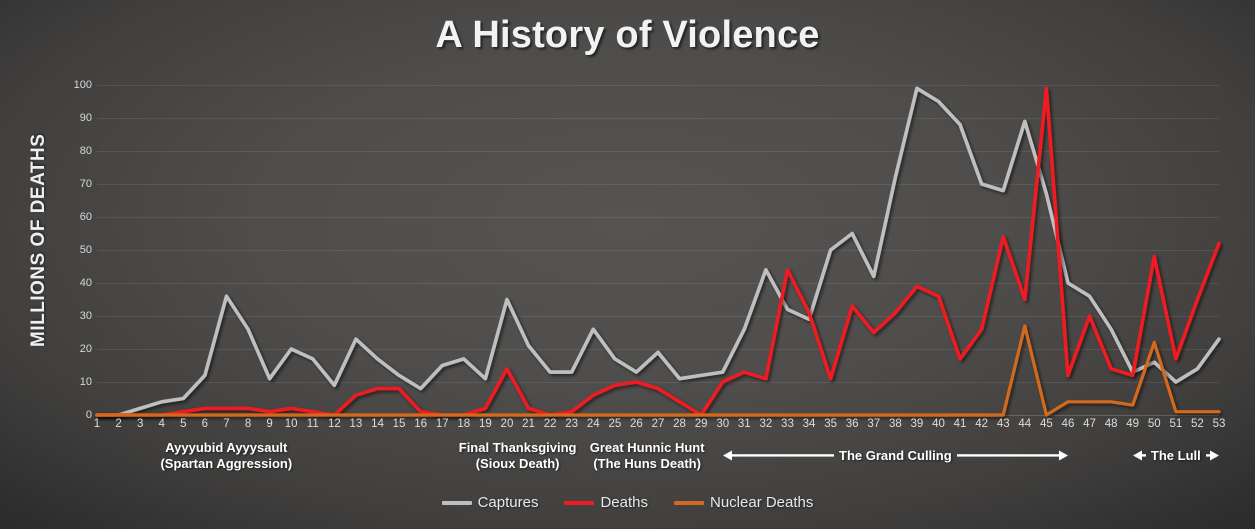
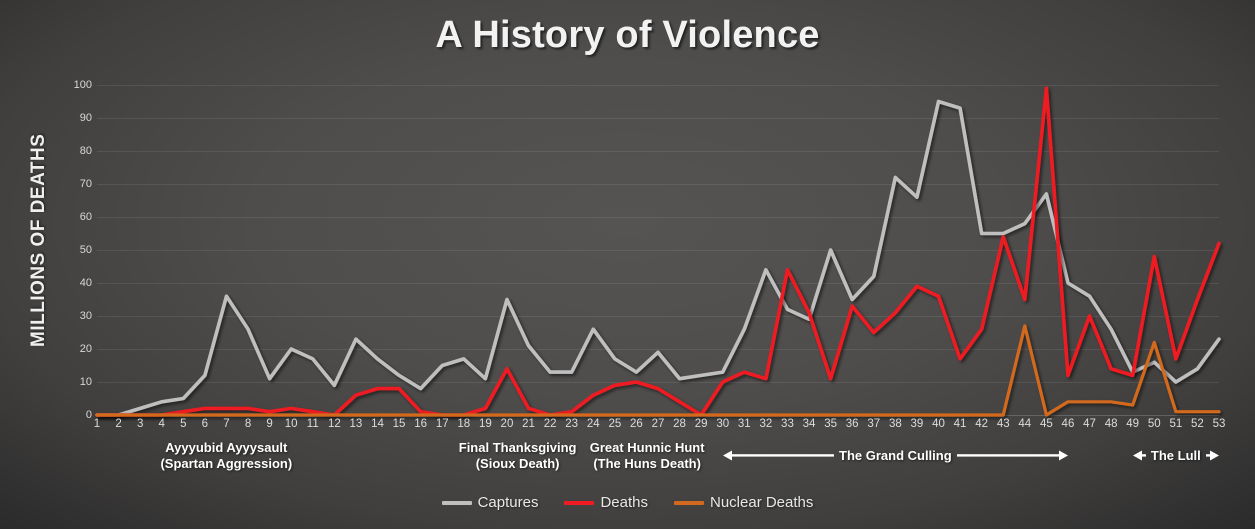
Captures/36: 55 -> 35
Captures/39: 99 -> 66
Captures/41: 88 -> 93
Captures/42: 70 -> 55
Captures/43: 68 -> 55
Captures/44: 89 -> 58
